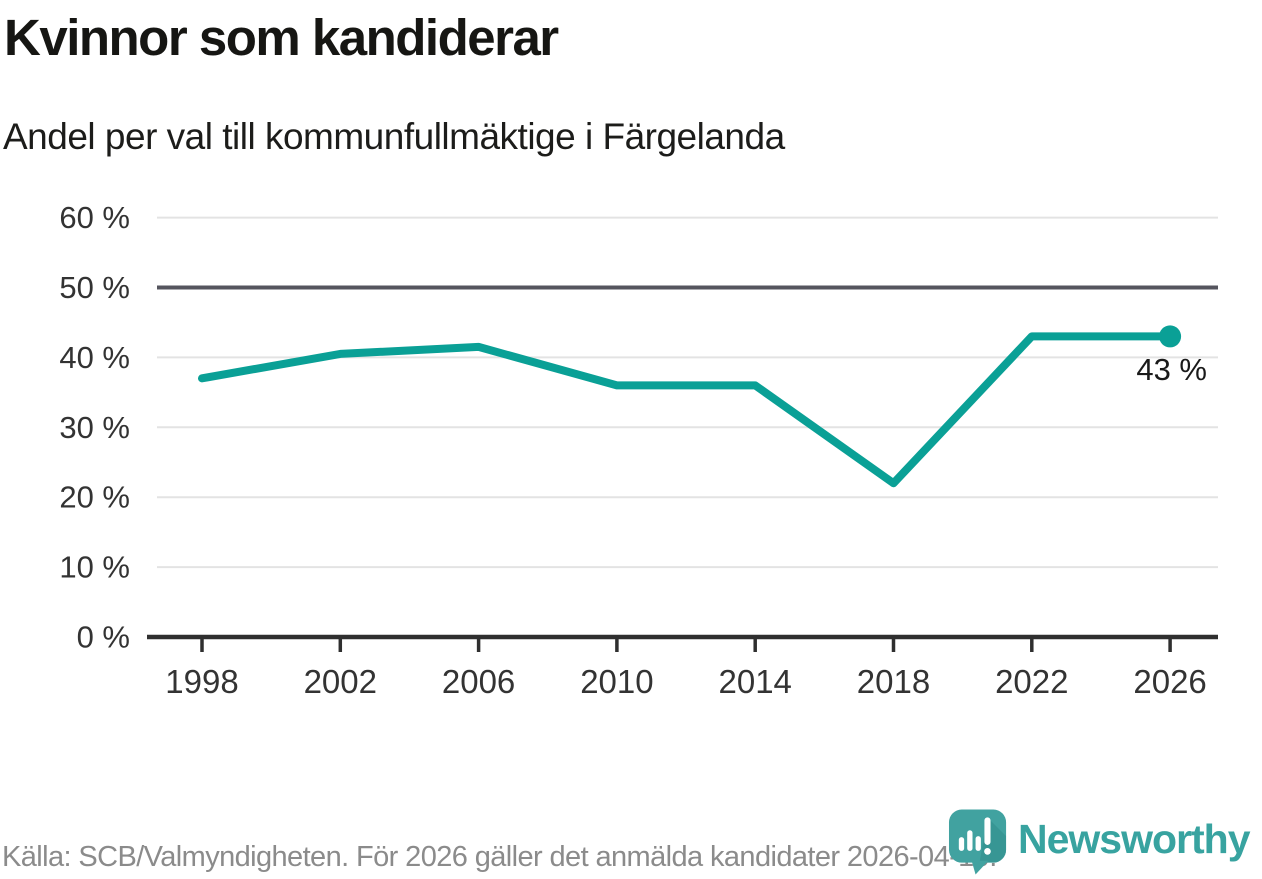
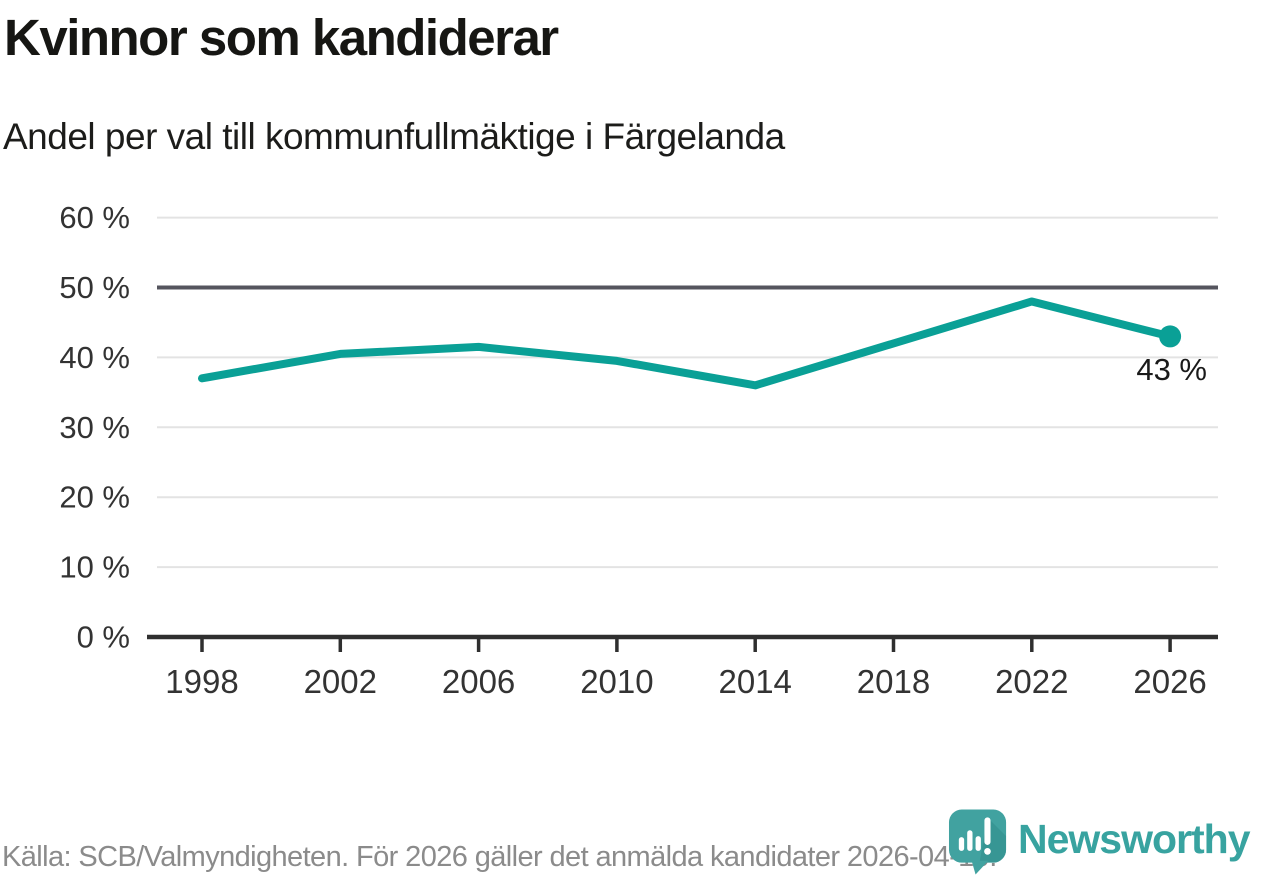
2010: 36% -> 40%
2018: 22% -> 42%
2022: 43% -> 48%
